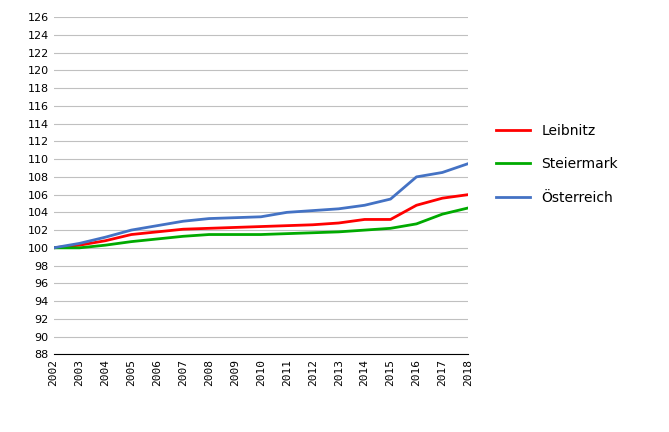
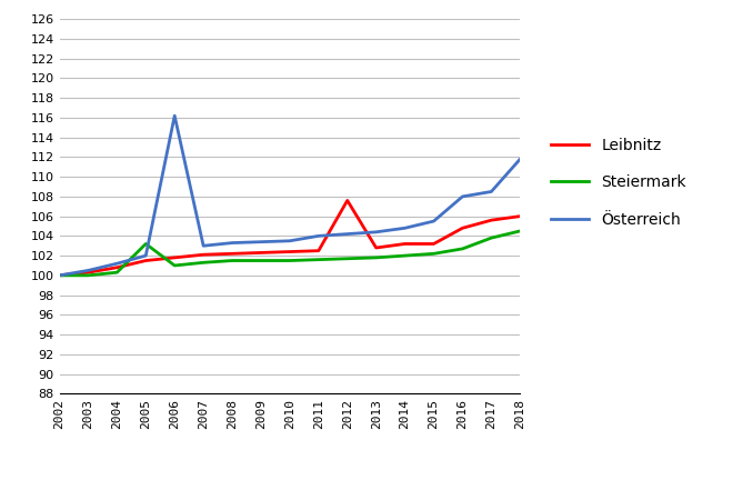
Steiermark/2005: 100.7 -> 103.2
Österreich/2006: 102.5 -> 116.2
Leibnitz/2012: 102.6 -> 107.6
Österreich/2018: 109.5 -> 111.8
